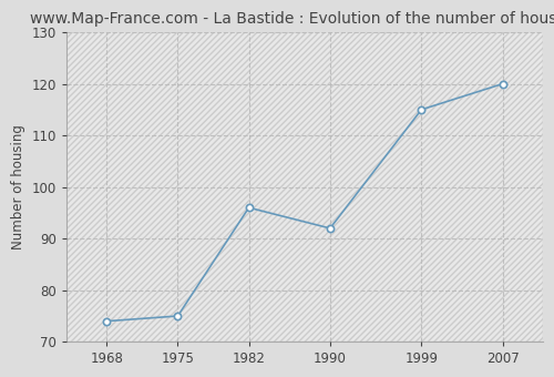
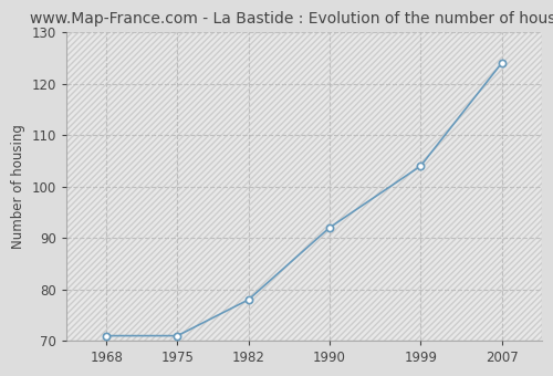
1968: 74 -> 71
1975: 75 -> 71
1982: 96 -> 78
1999: 115 -> 104
2007: 120 -> 124
